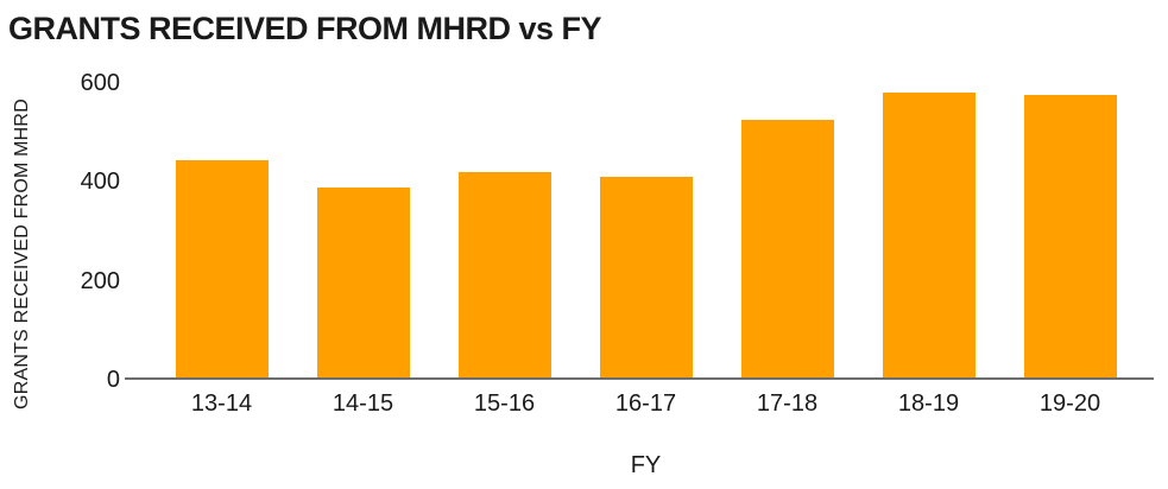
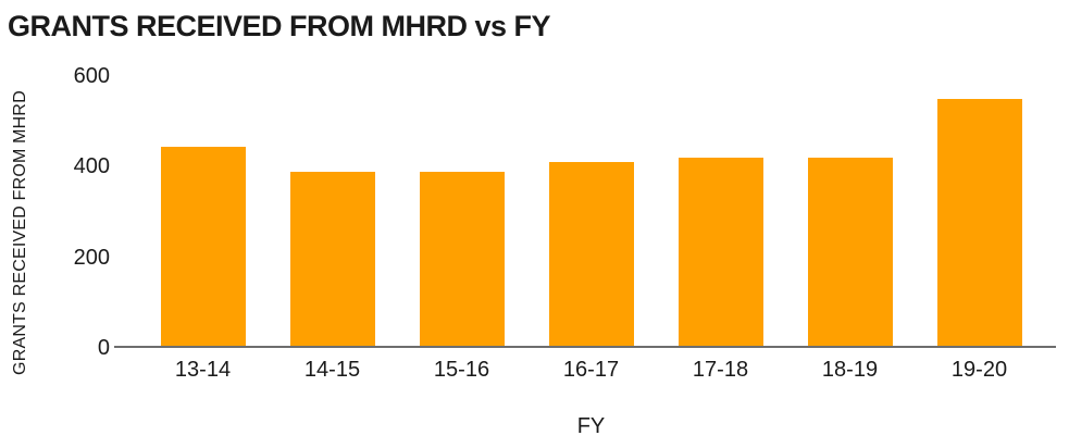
15-16: 420 -> 390
17-18: 520 -> 420
18-19: 580 -> 420
19-20: 580 -> 550
